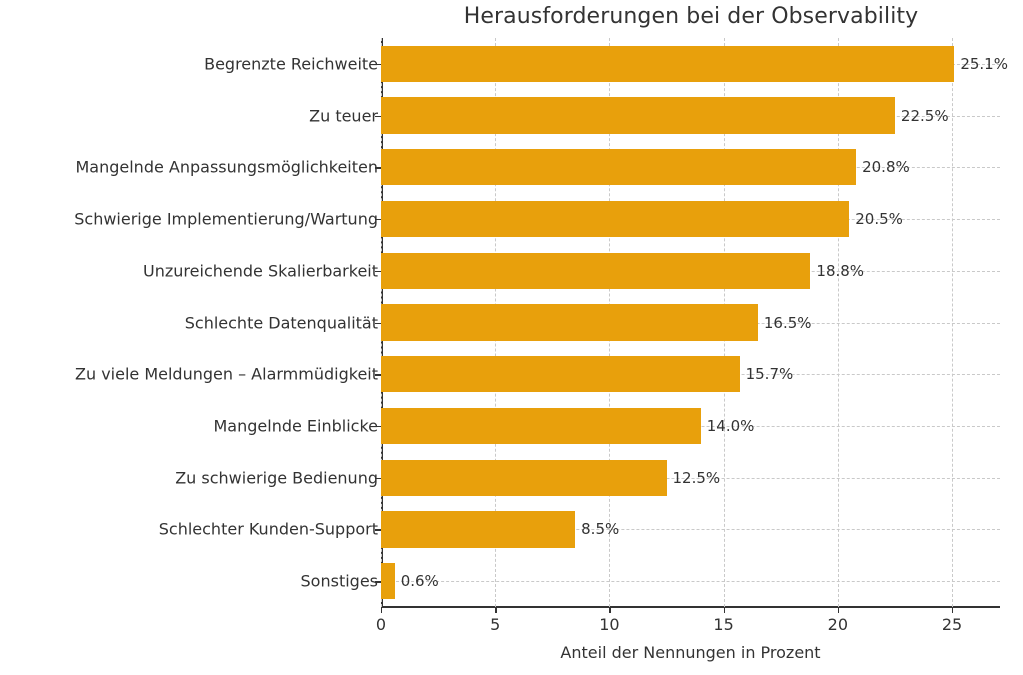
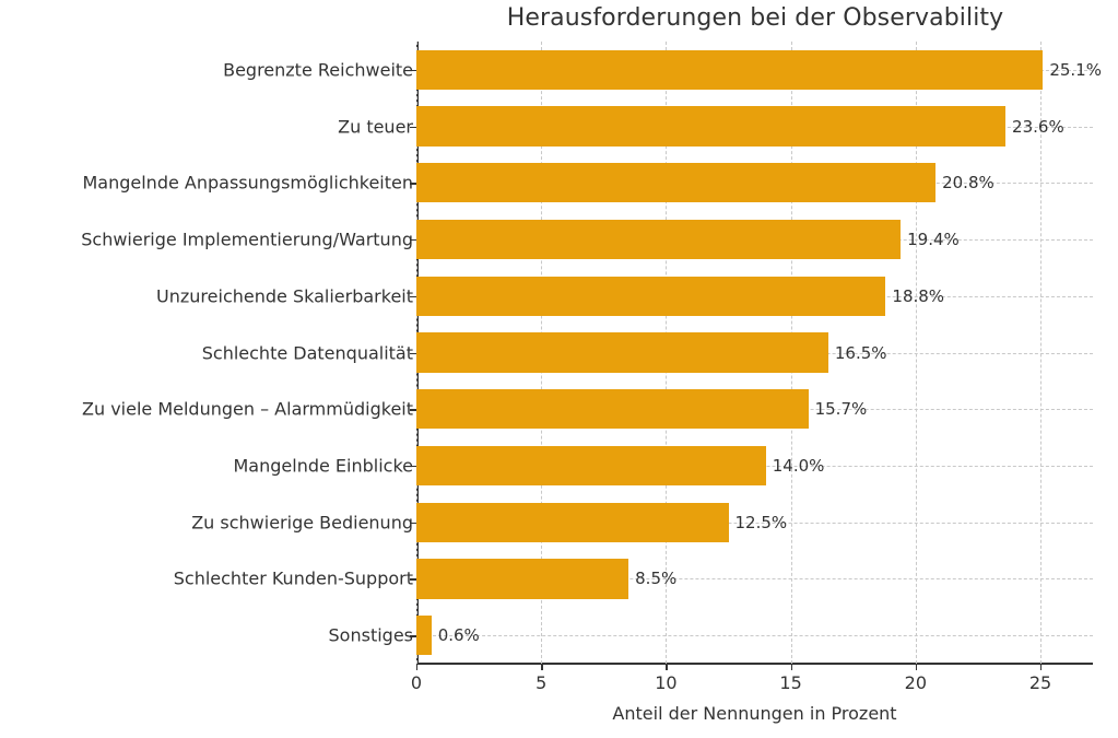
Zu teuer: 22.5% -> 23.6%
Schwierige Implementierung/Wartung: 20.5% -> 19.4%
